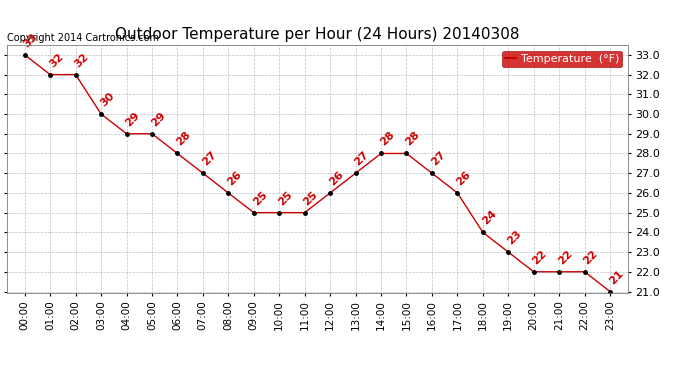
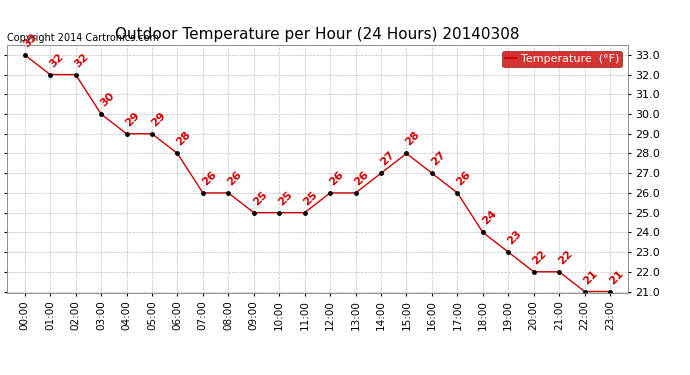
07:00: 27 -> 26
13:00: 27 -> 26
14:00: 28 -> 27
22:00: 22 -> 21
